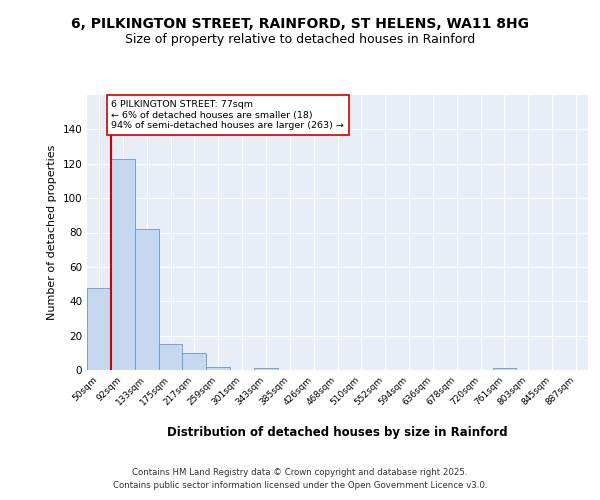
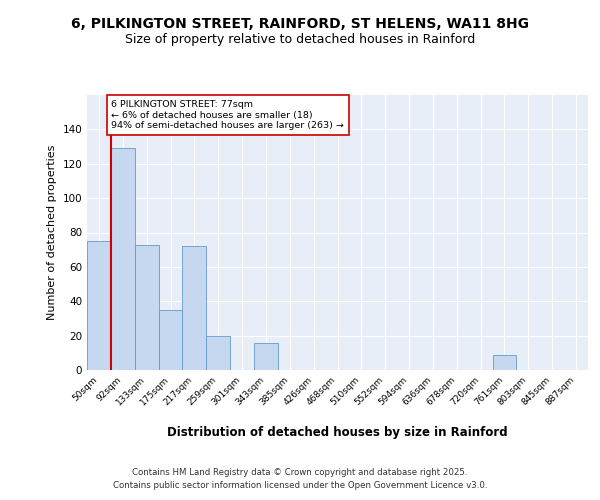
50sqm: 48 -> 75
92sqm: 123 -> 129
133sqm: 82 -> 73
175sqm: 15 -> 35
217sqm: 10 -> 72
259sqm: 2 -> 20
343sqm: 1 -> 16
761sqm: 1 -> 9
